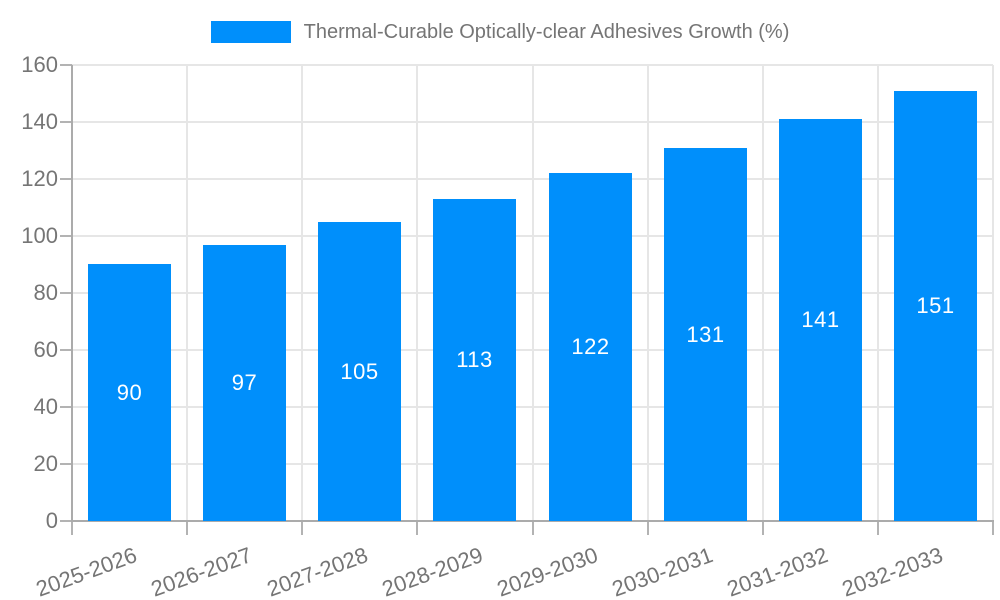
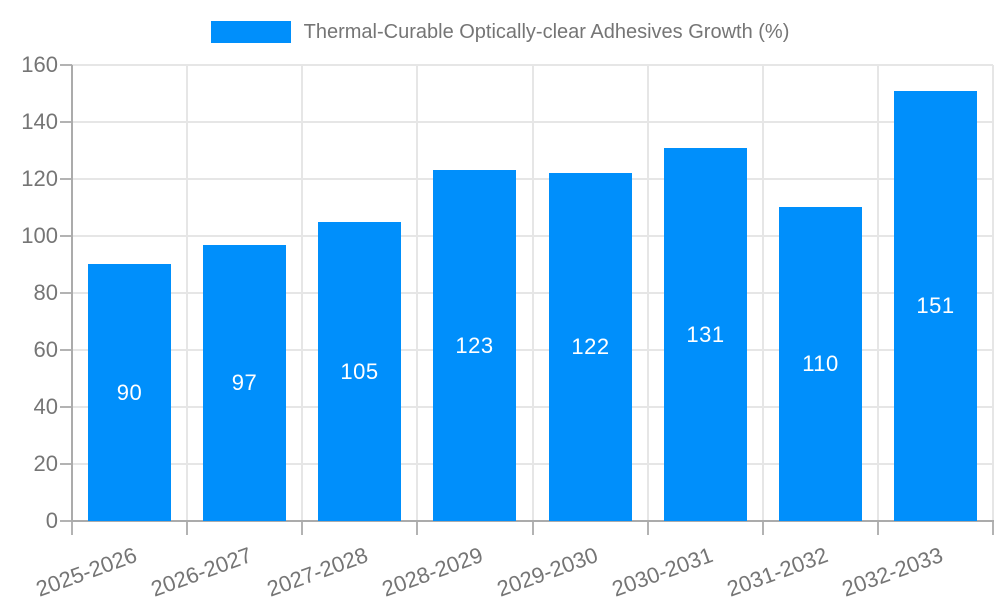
2028-2029: 113 -> 123
2031-2032: 141 -> 110
